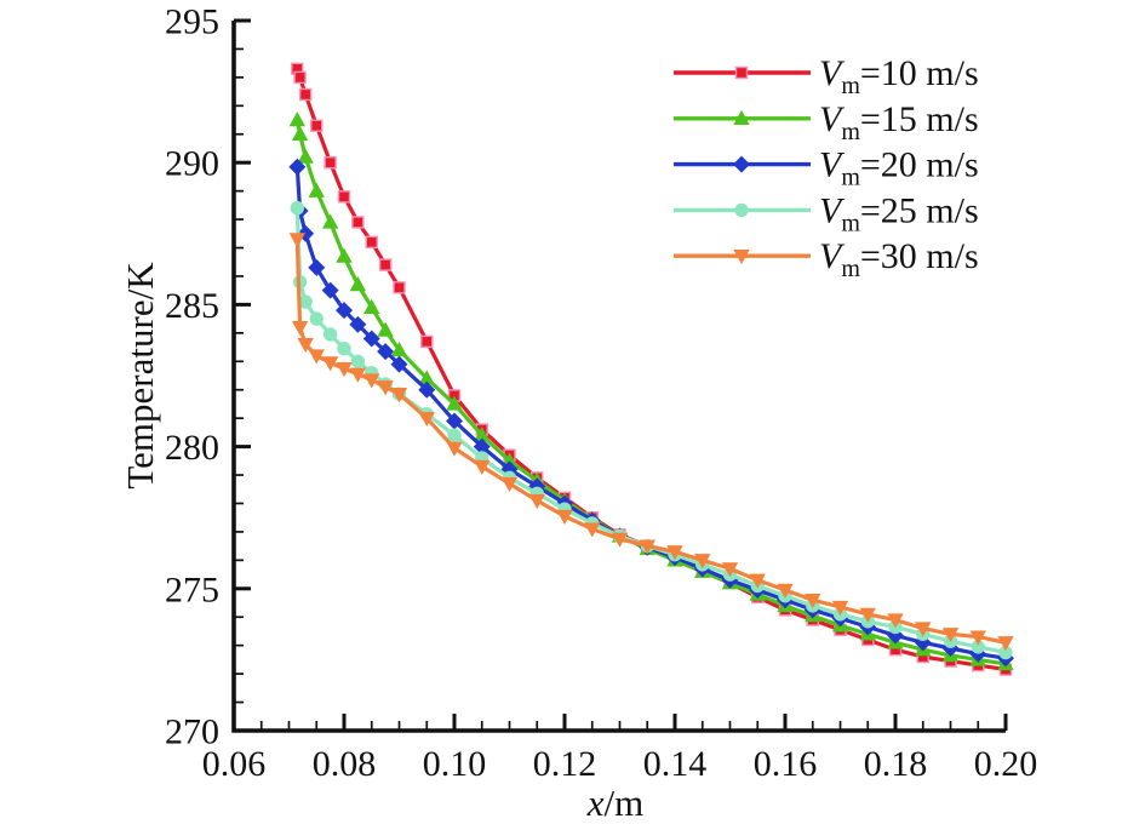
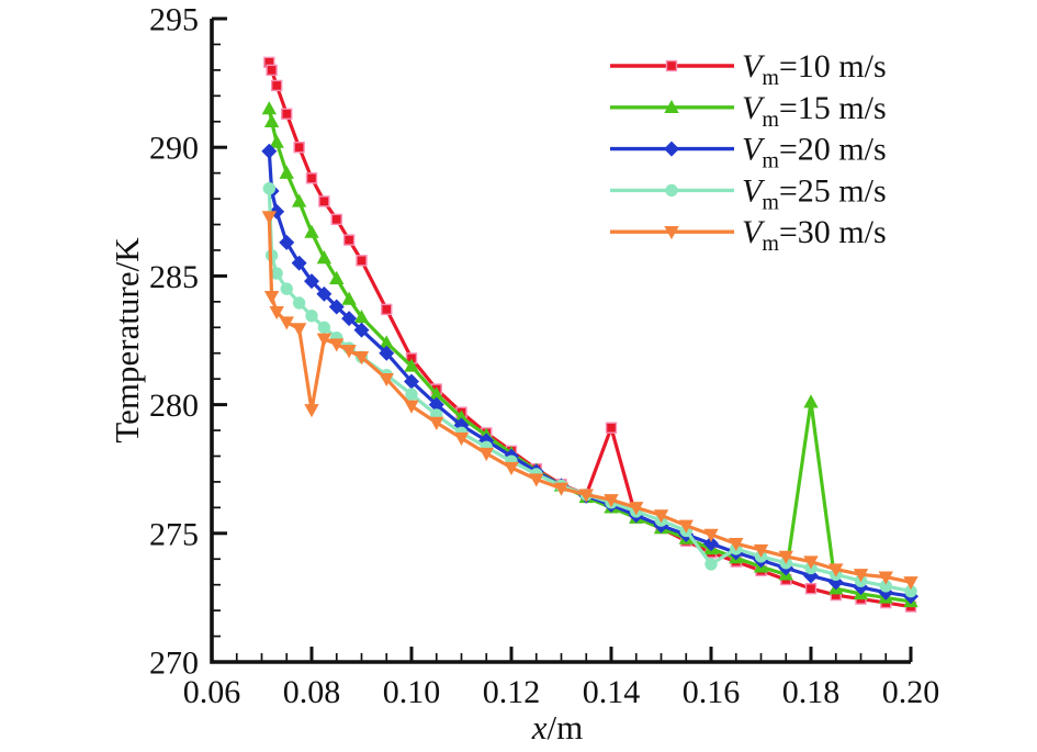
Vm=30 m/s/0.08: 282.8 -> 279.8
Vm=10 m/s/0.14: 276.0 -> 279.1
Vm=25 m/s/0.16: 274.8 -> 273.8
Vm=15 m/s/0.18: 273.1 -> 280.1
